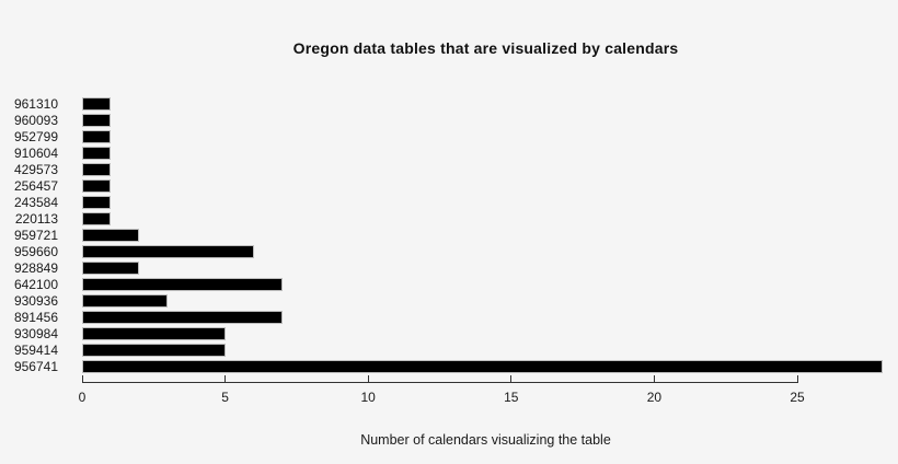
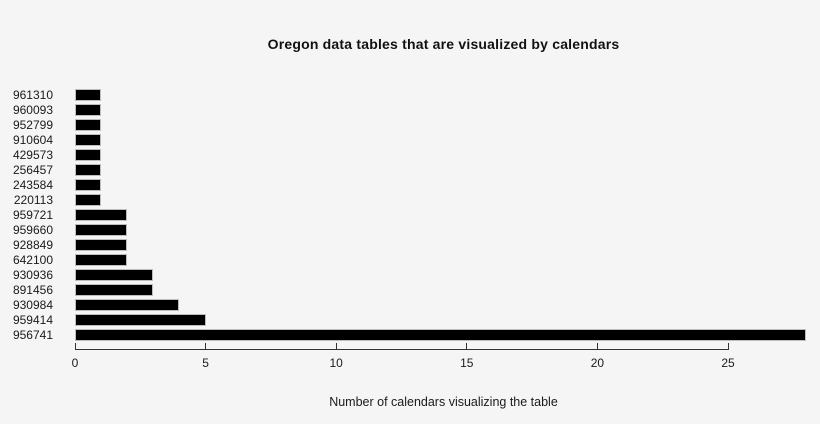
959660: 6 -> 2
642100: 7 -> 2
891456: 7 -> 3
930984: 5 -> 4
